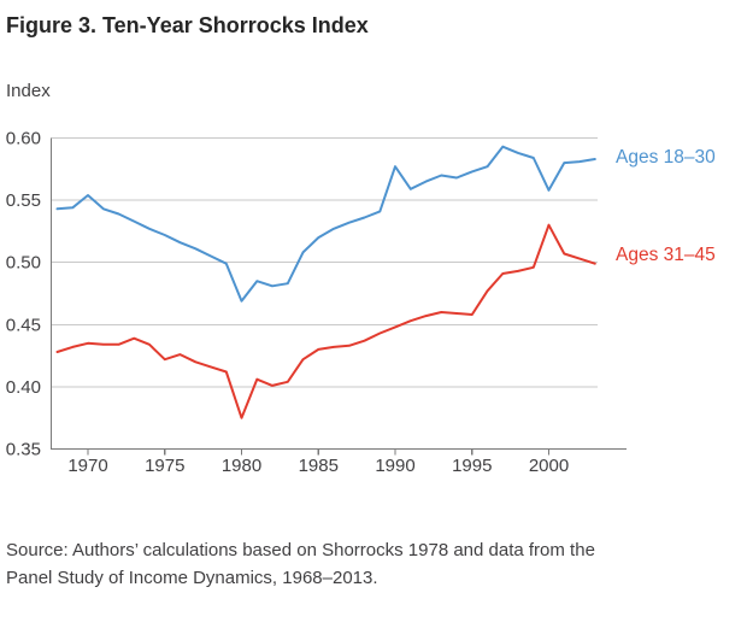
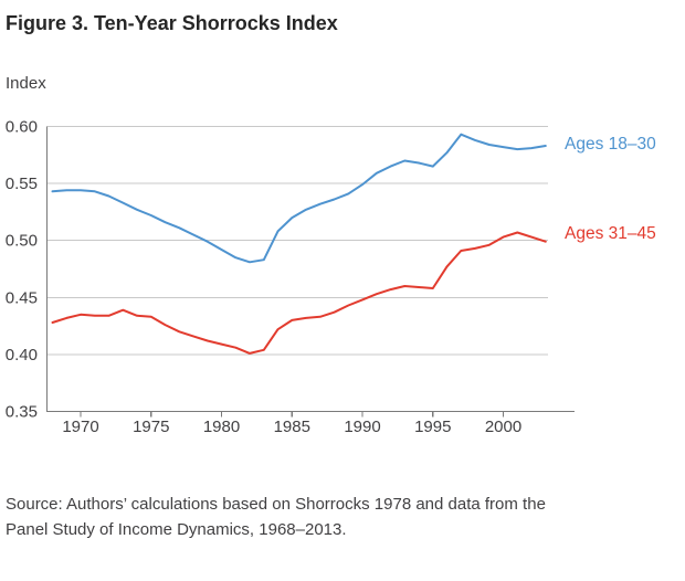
Ages 18–30/1970: 0.554 -> 0.544
Ages 31–45/1975: 0.422 -> 0.433
Ages 18–30/1980: 0.469 -> 0.492
Ages 31–45/1980: 0.375 -> 0.409
Ages 18–30/1990: 0.577 -> 0.549
Ages 18–30/1995: 0.573 -> 0.565
Ages 18–30/2000: 0.558 -> 0.582
Ages 31–45/2000: 0.530 -> 0.503
